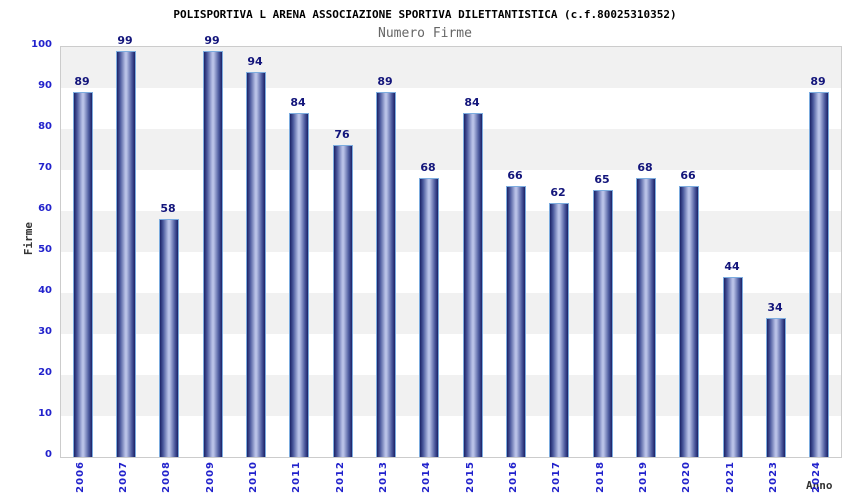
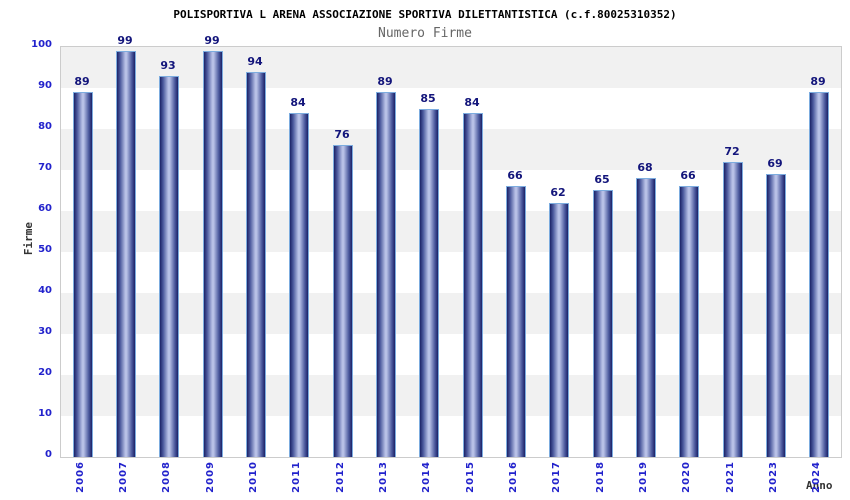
2008: 58 -> 93
2014: 68 -> 85
2021: 44 -> 72
2023: 34 -> 69
